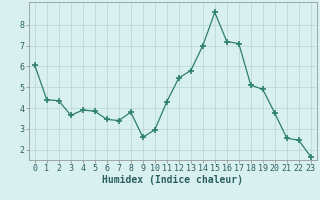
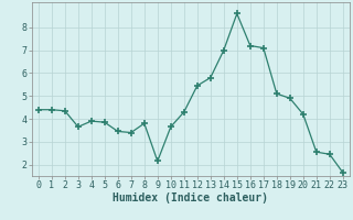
0: 6.05 -> 4.40
9: 2.60 -> 2.15
10: 2.95 -> 3.65
20: 3.75 -> 4.20
